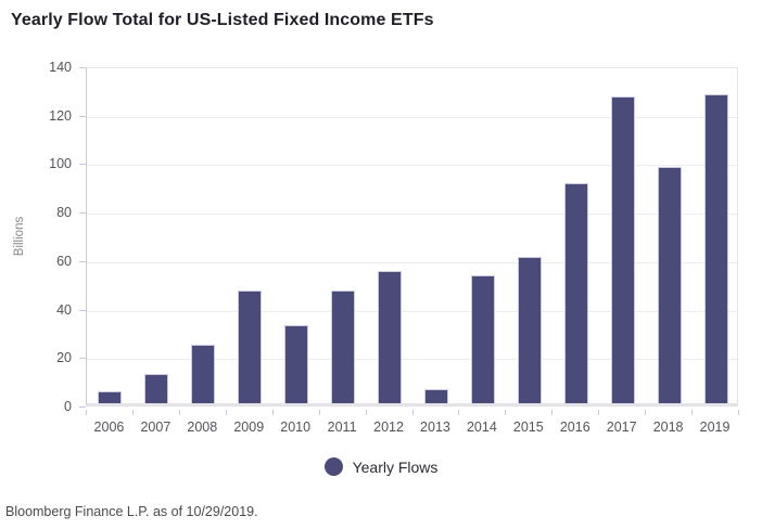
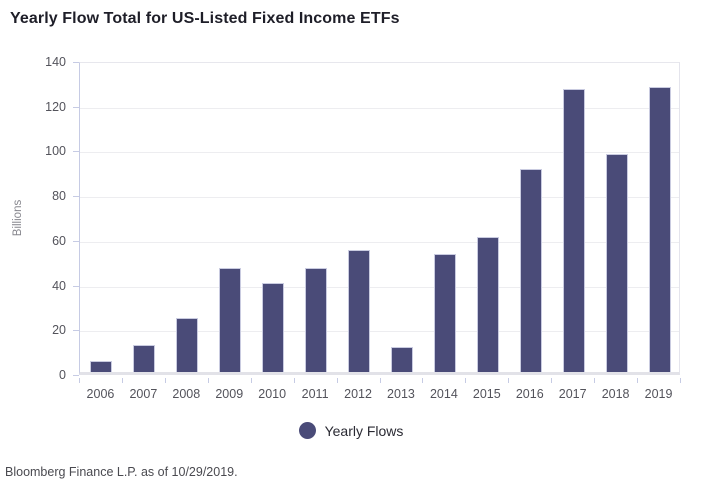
2010: 32 -> 40
2013: 6 -> 11
